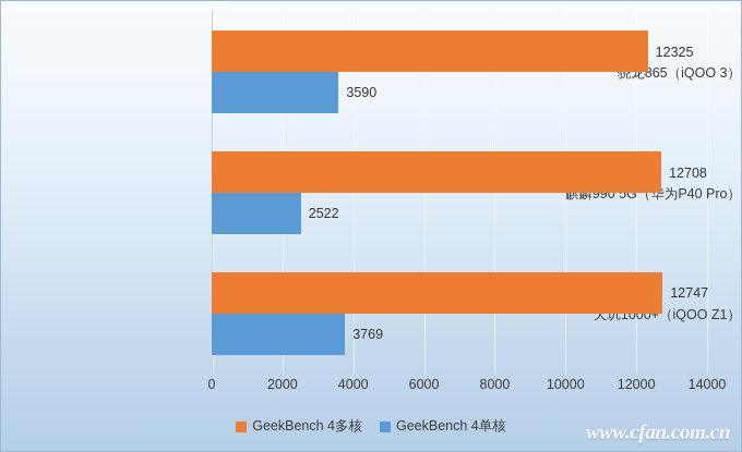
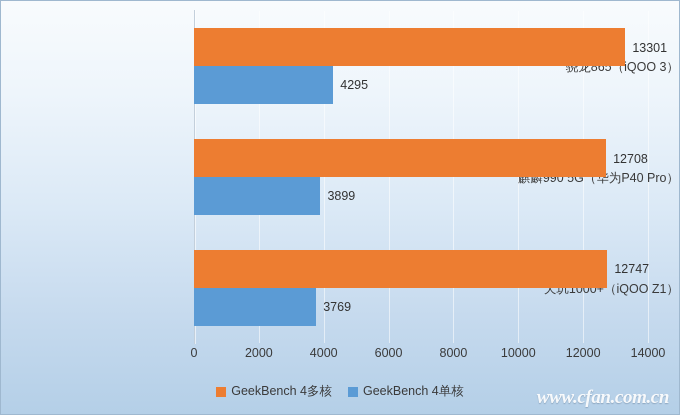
GeekBench 4多核/骁龙865（iQOO 3）: 12325 -> 13301
GeekBench 4单核/骁龙865（iQOO 3）: 3590 -> 4295
GeekBench 4单核/麒麟990 5G（华为P40 Pro）: 2522 -> 3899
